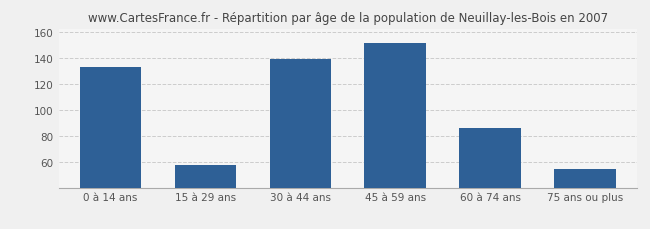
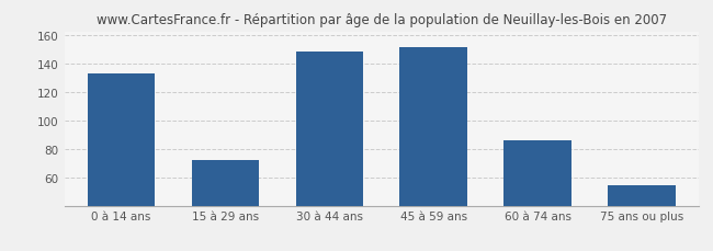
15 à 29 ans: 57 -> 72
30 à 44 ans: 139 -> 148
